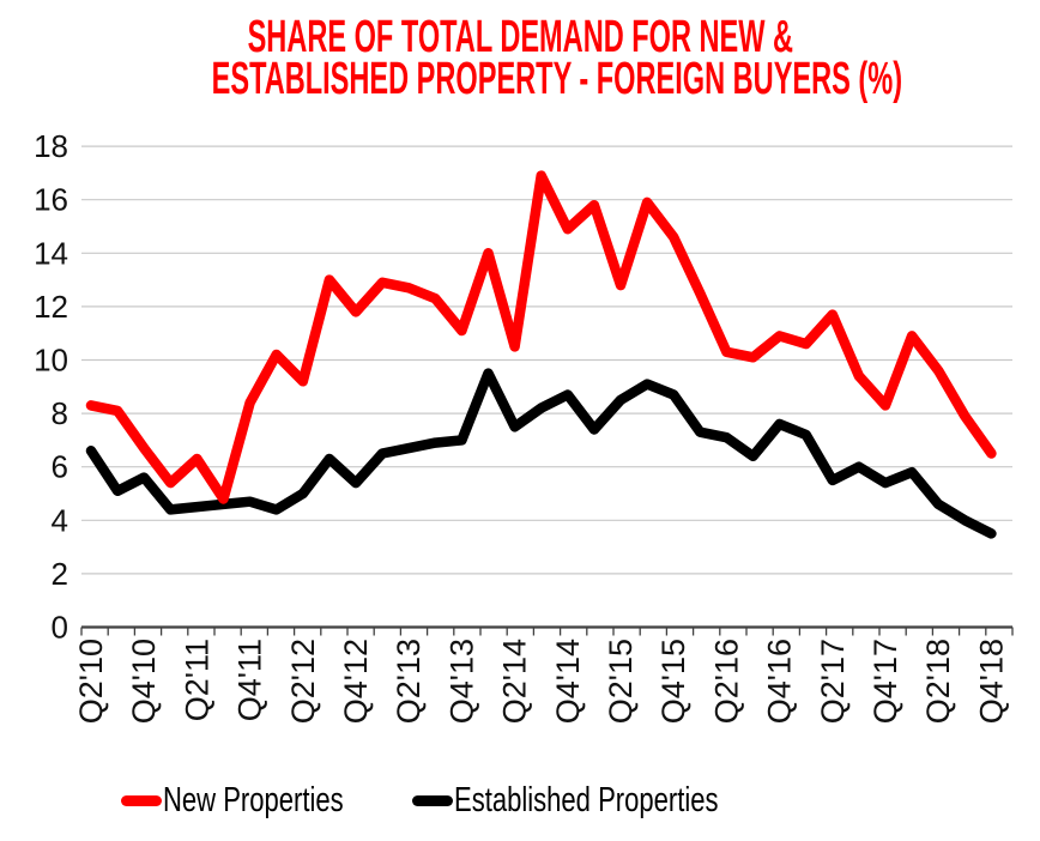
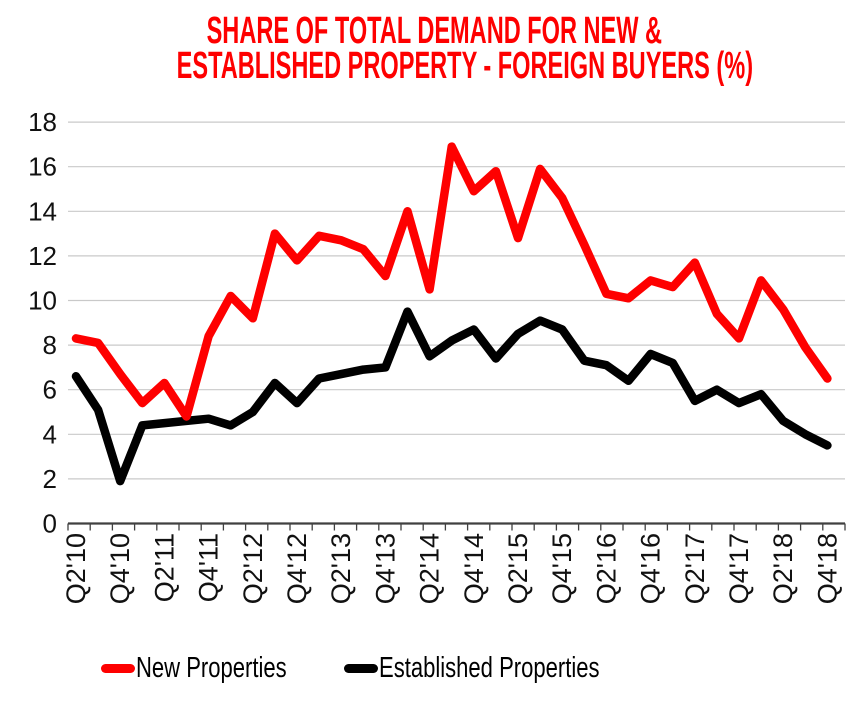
Established Properties/Q4'10: 5.6 -> 1.9
